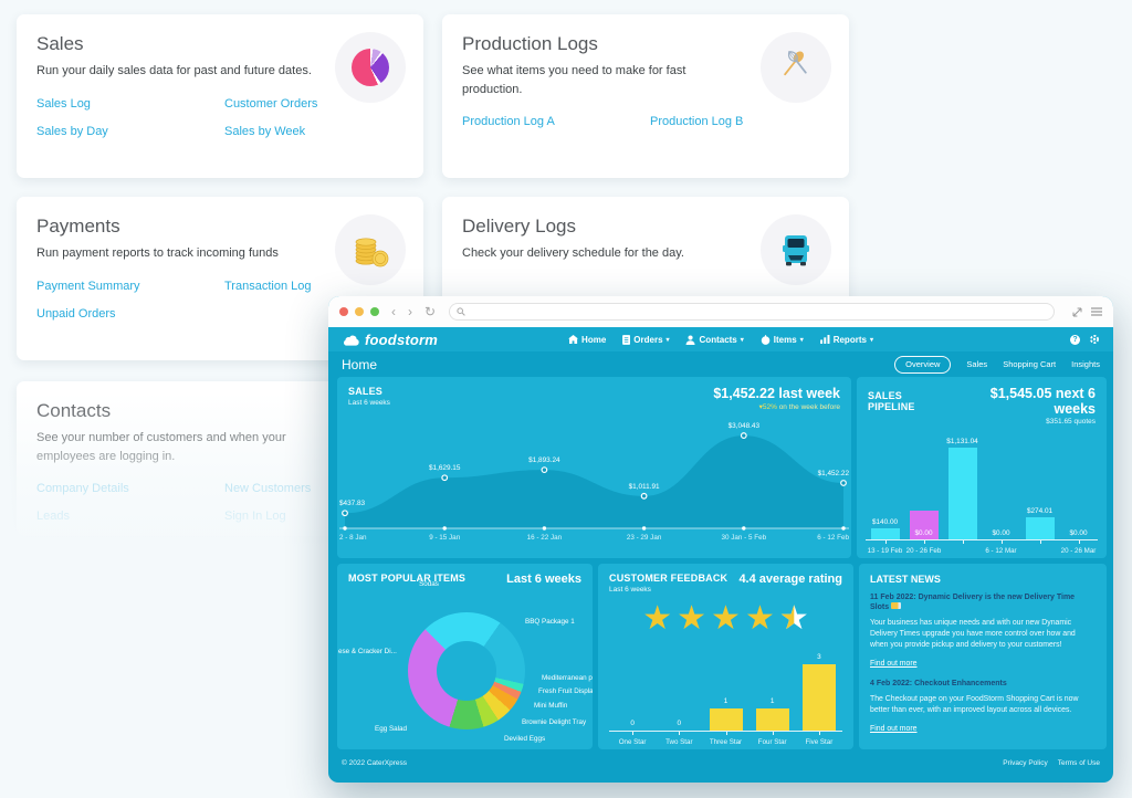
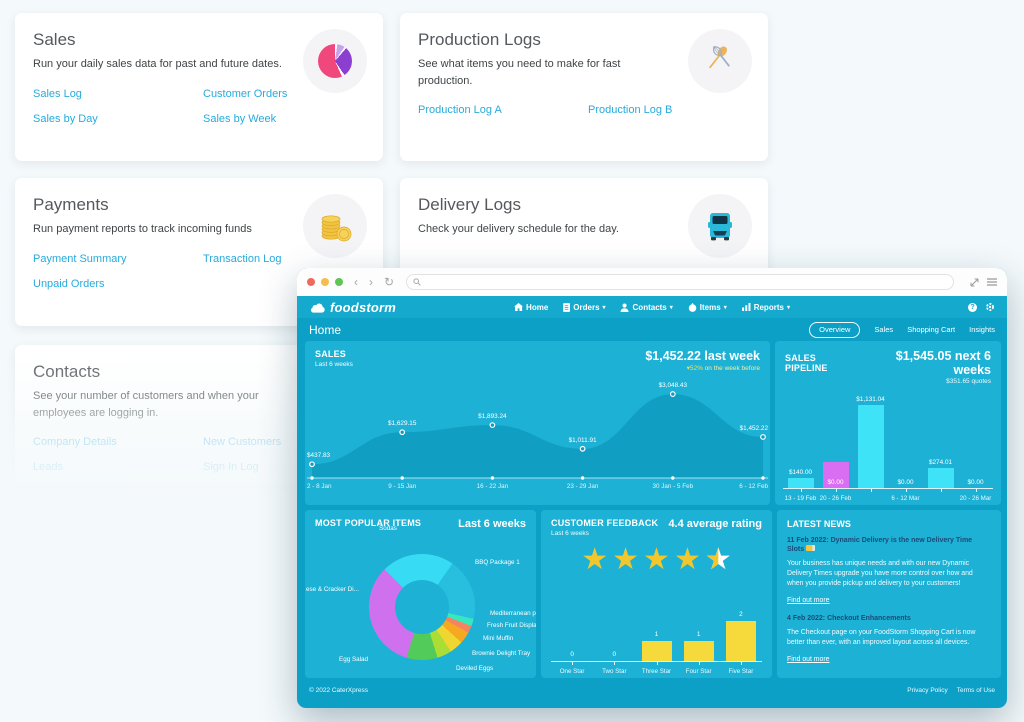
CUSTOMER FEEDBACK/Five Star: 3 -> 2
